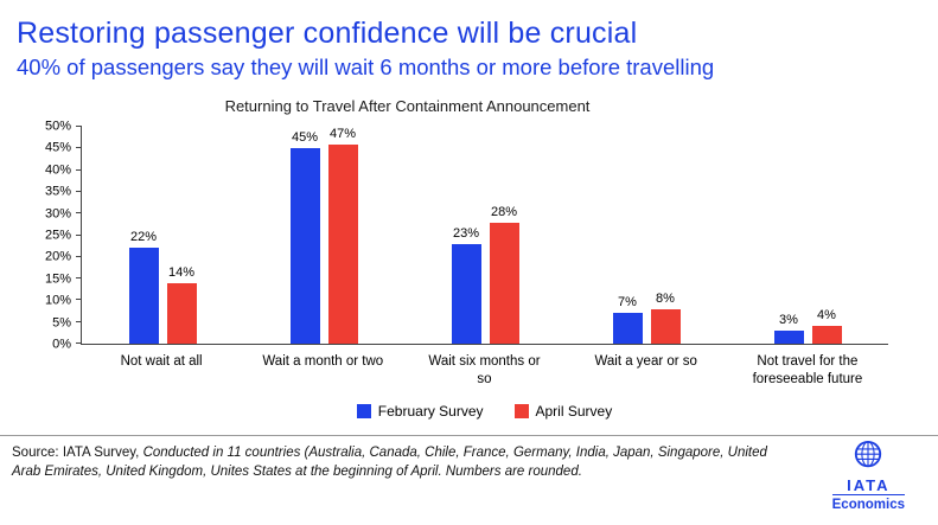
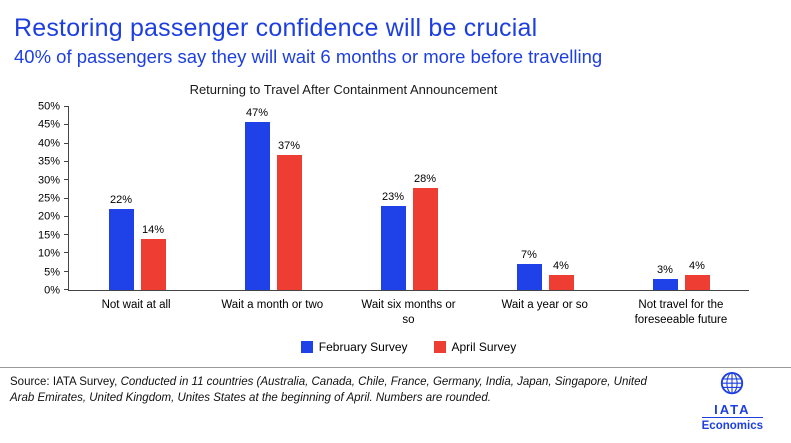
February Survey/Wait a month or two: 45% -> 47%
April Survey/Wait a month or two: 47% -> 37%
April Survey/Wait a year or so: 8% -> 4%
